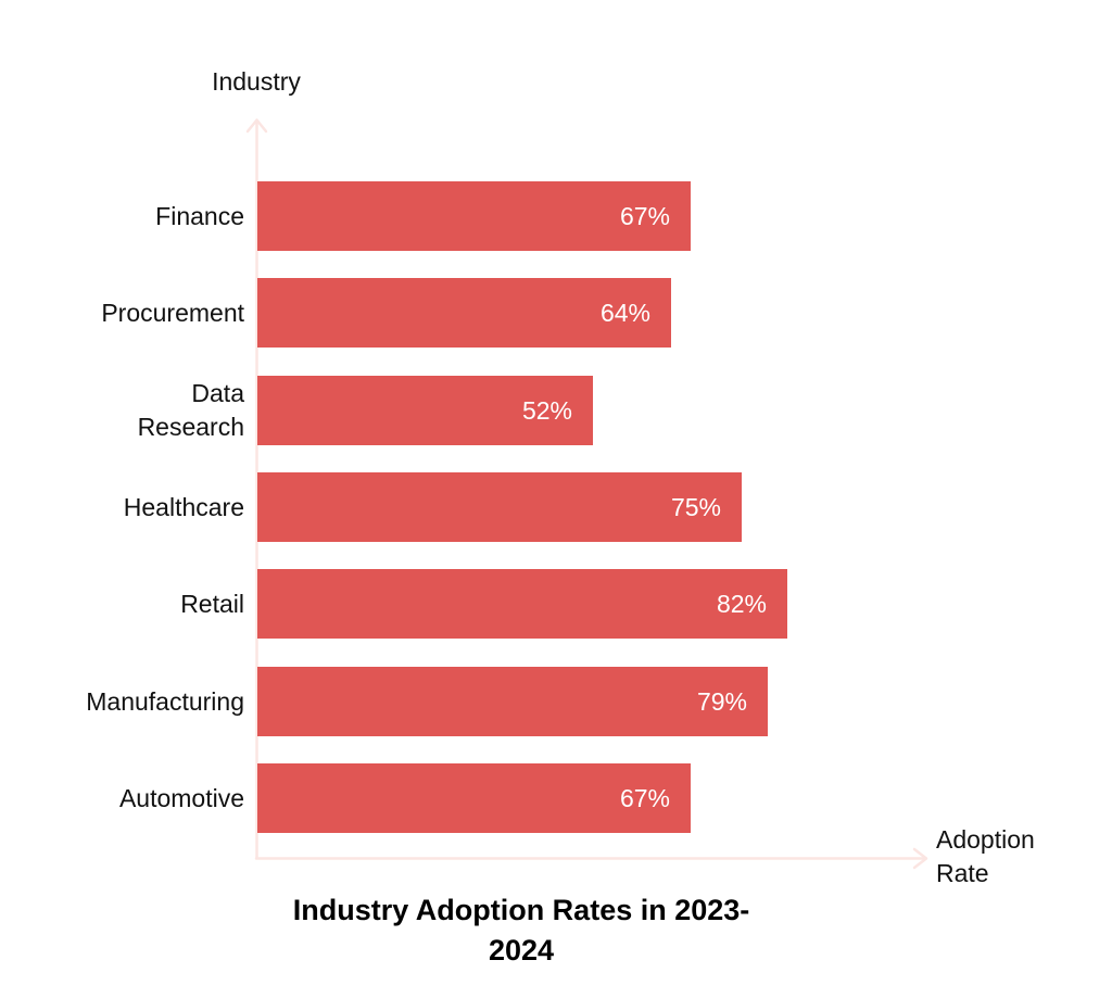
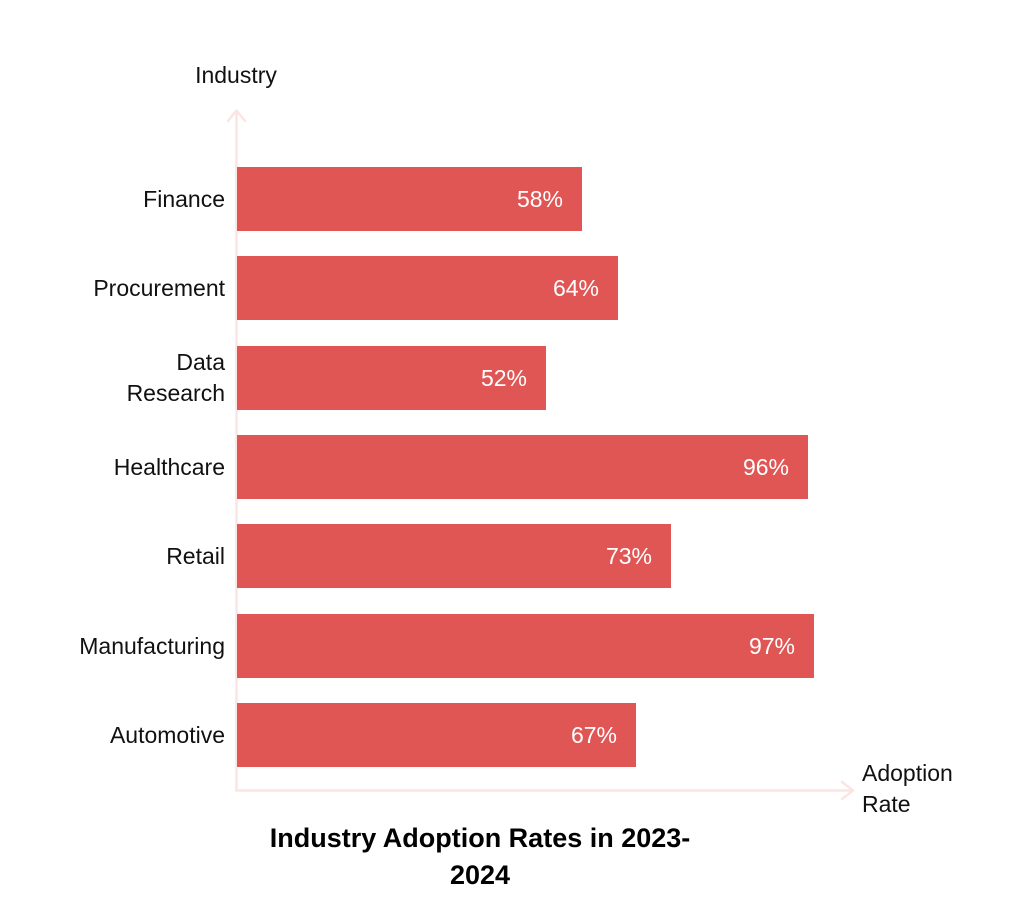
Finance: 67% -> 58%
Healthcare: 75% -> 96%
Retail: 82% -> 73%
Manufacturing: 79% -> 97%
